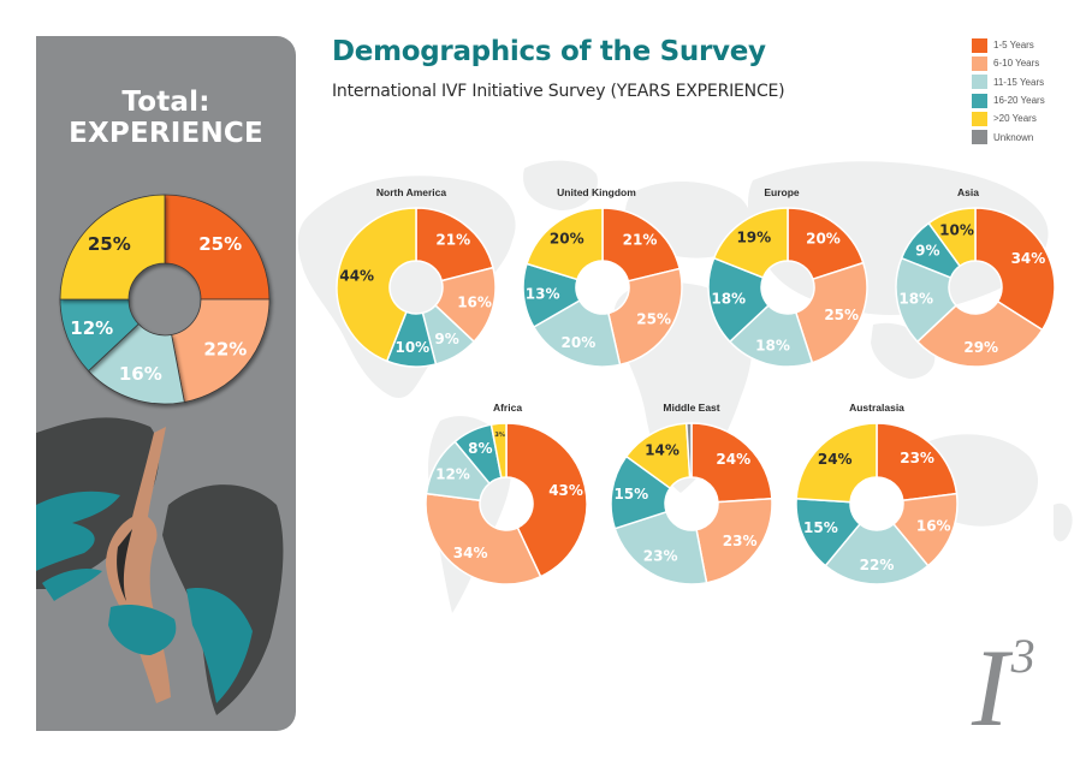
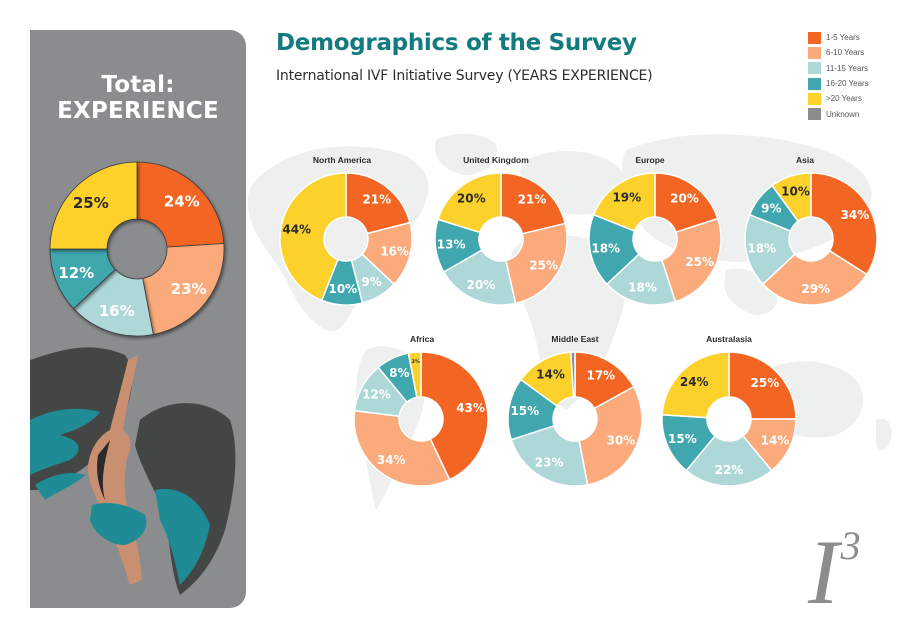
Total: EXPERIENCE/1-5 Years: 25% -> 24%
Total: EXPERIENCE/6-10 Years: 22% -> 23%
Middle East/1-5 Years: 24% -> 17%
Middle East/6-10 Years: 23% -> 30%
Australasia/1-5 Years: 23% -> 25%
Australasia/6-10 Years: 16% -> 14%
